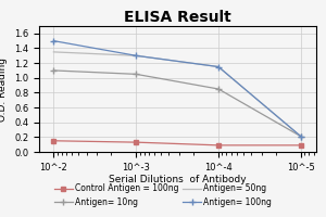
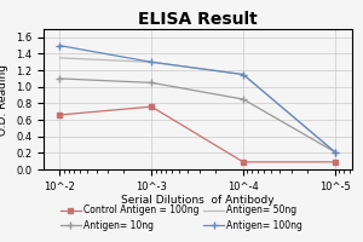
Control Antigen = 100ng/10^-2: 0.15 -> 0.66
Control Antigen = 100ng/10^-3: 0.13 -> 0.76
